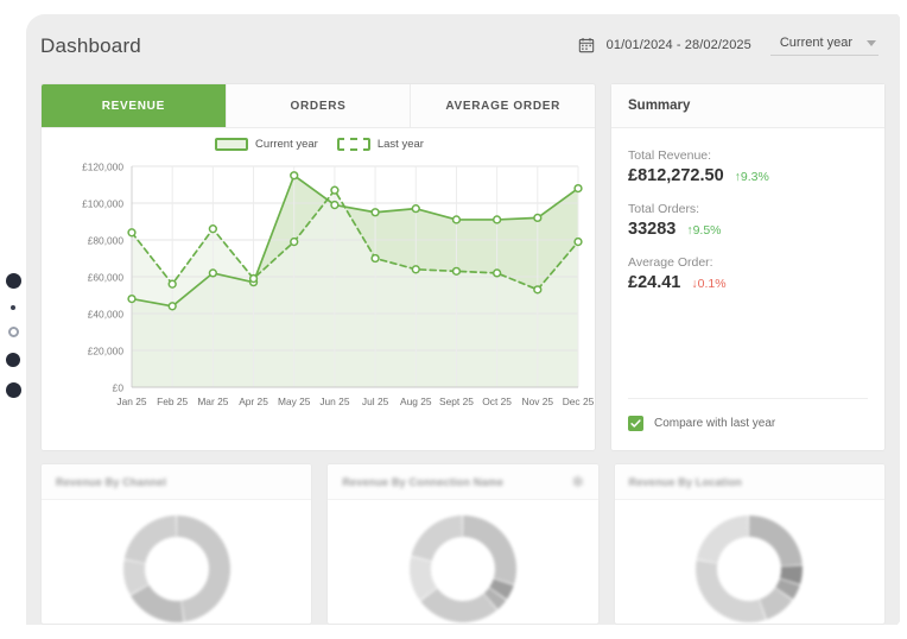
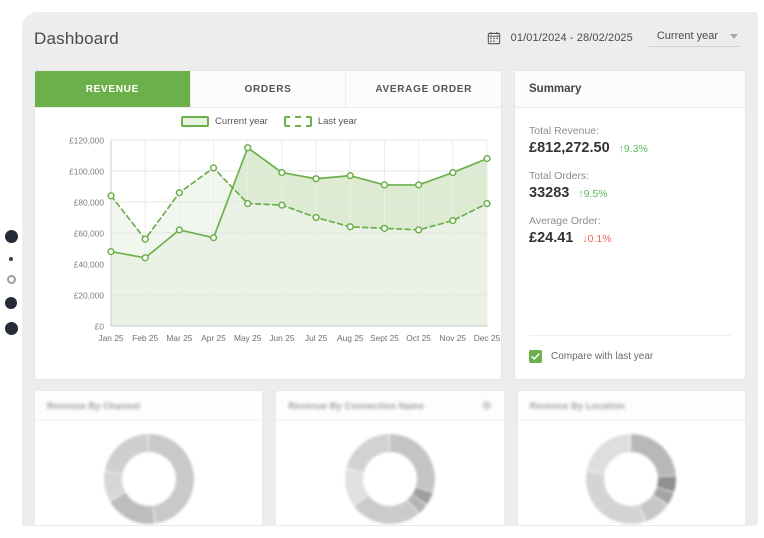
Last year/Apr 25: £59000 -> £102000
Last year/Jun 25: £107000 -> £78000
Current year/Nov 25: £92000 -> £99000
Last year/Nov 25: £53000 -> £68000
